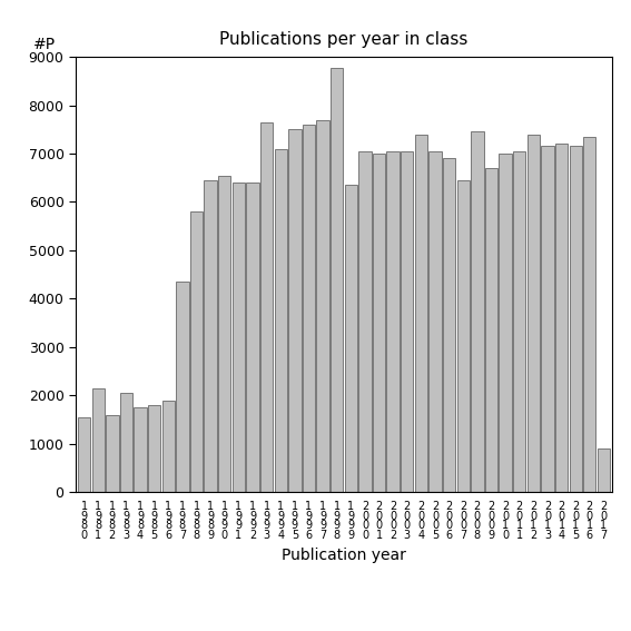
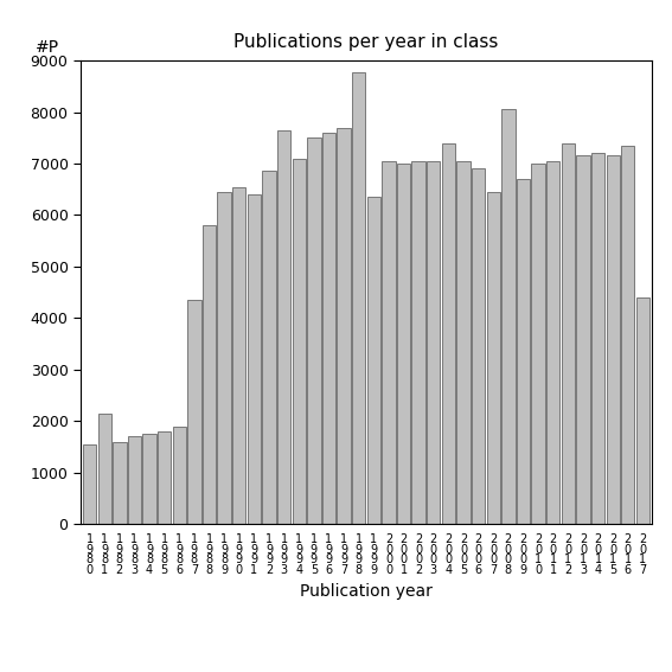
1 9 8 3: 2050 -> 1700
1 9 9 2: 6400 -> 6850
2 0 0 8: 7450 -> 8050
2 0 1 7: 900 -> 4400
